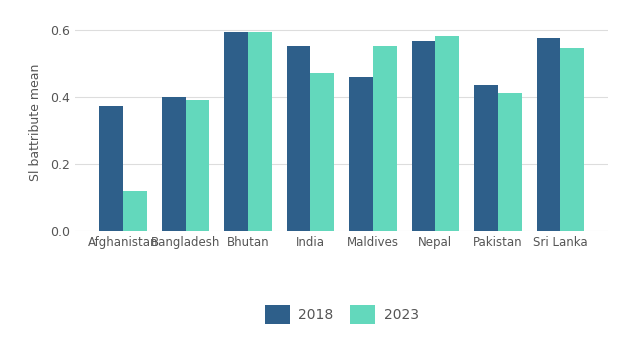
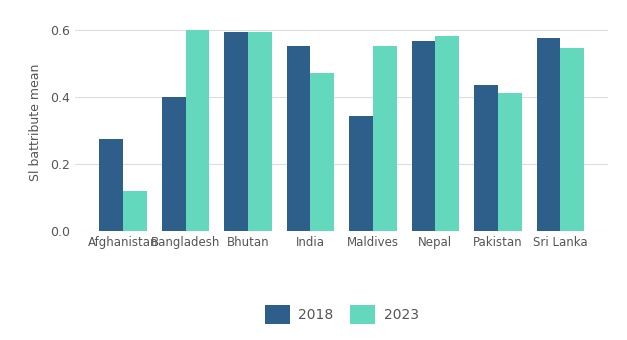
2018/Afghanistan: 0.375 -> 0.275
2023/Bangladesh: 0.393 -> 0.600
2018/Maldives: 0.462 -> 0.345
